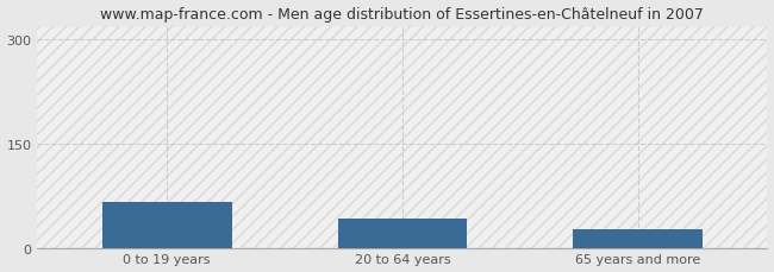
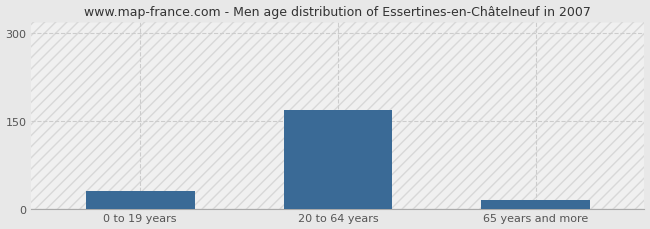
0 to 19 years: 66 -> 30
20 to 64 years: 42 -> 168
65 years and more: 26 -> 15
